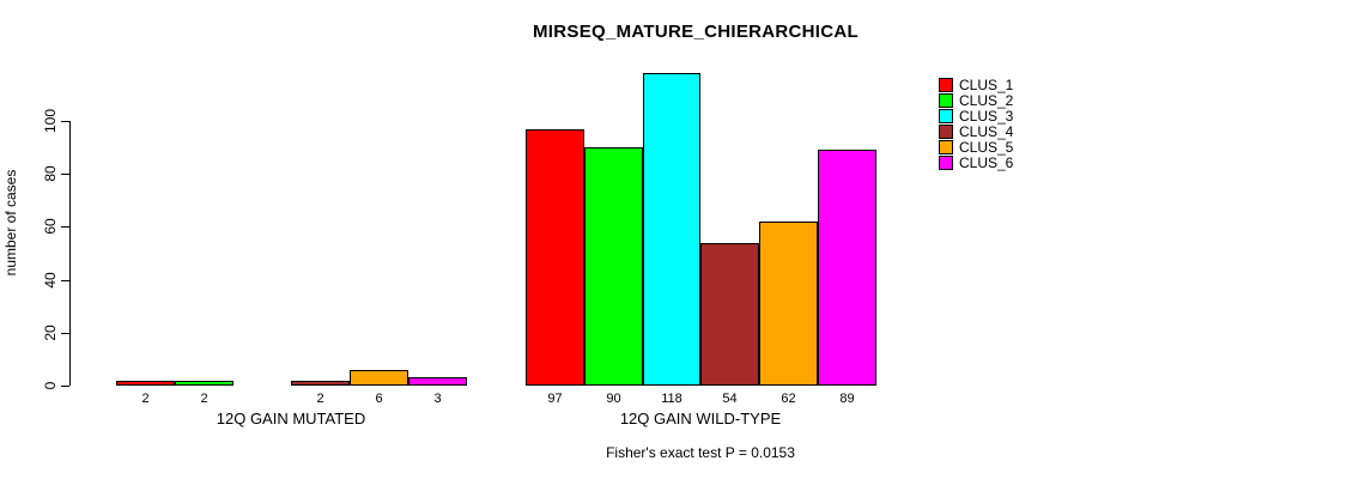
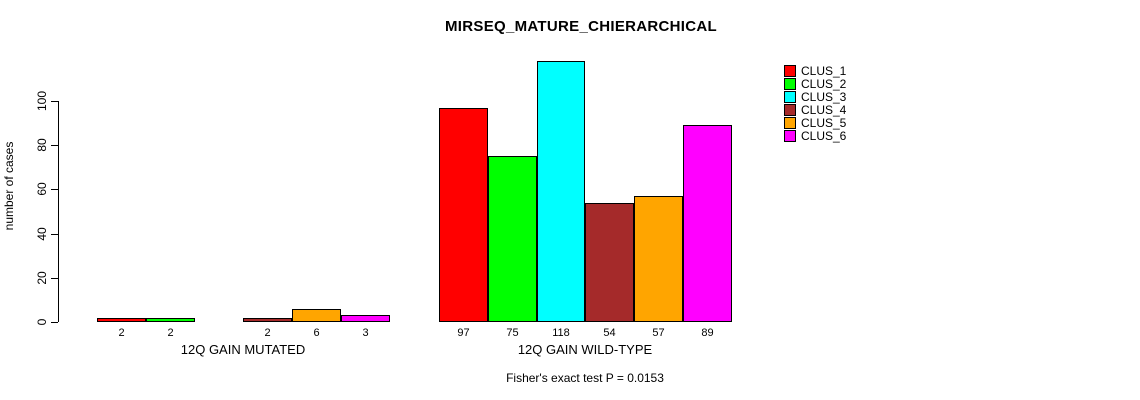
CLUS_2/12Q GAIN WILD-TYPE: 90 -> 75
CLUS_5/12Q GAIN WILD-TYPE: 62 -> 57
